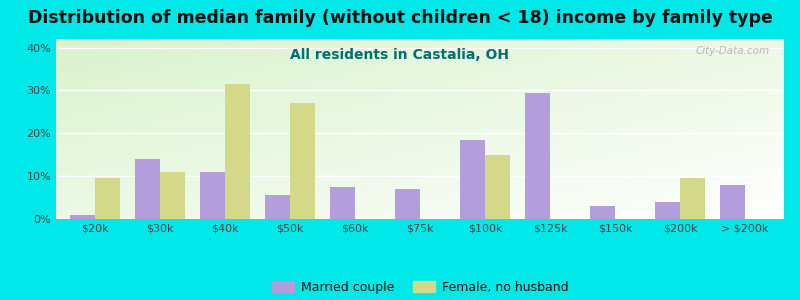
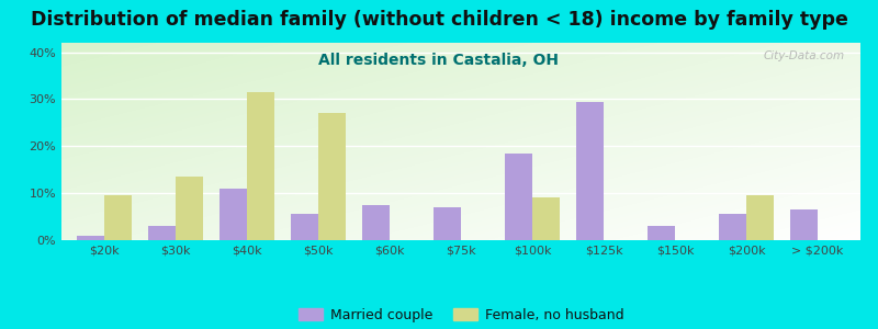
Married couple/$30k: 14.0% -> 3.0%
Female, no husband/$30k: 11.0% -> 13.5%
Female, no husband/$100k: 15.0% -> 9.0%
Married couple/$200k: 4.0% -> 5.5%
Married couple/> $200k: 8.0% -> 6.5%
